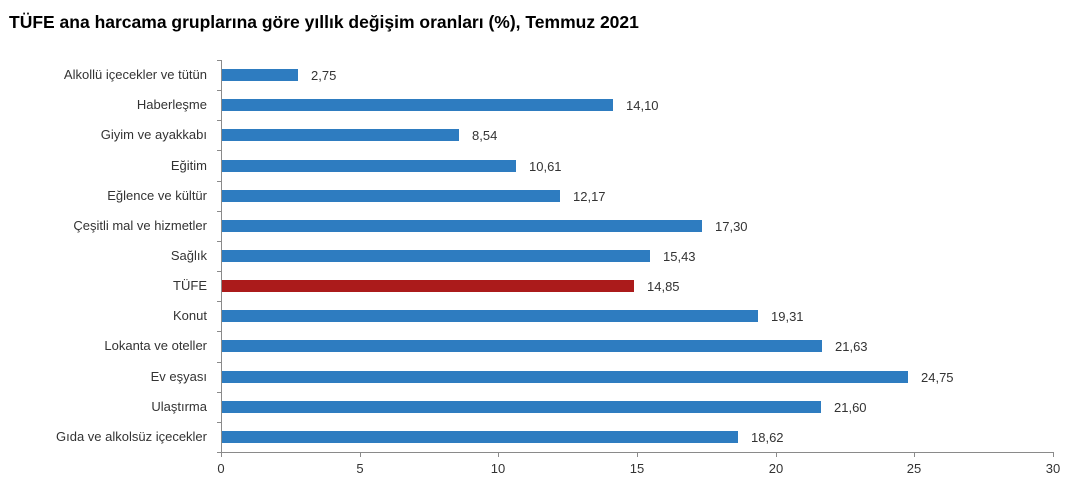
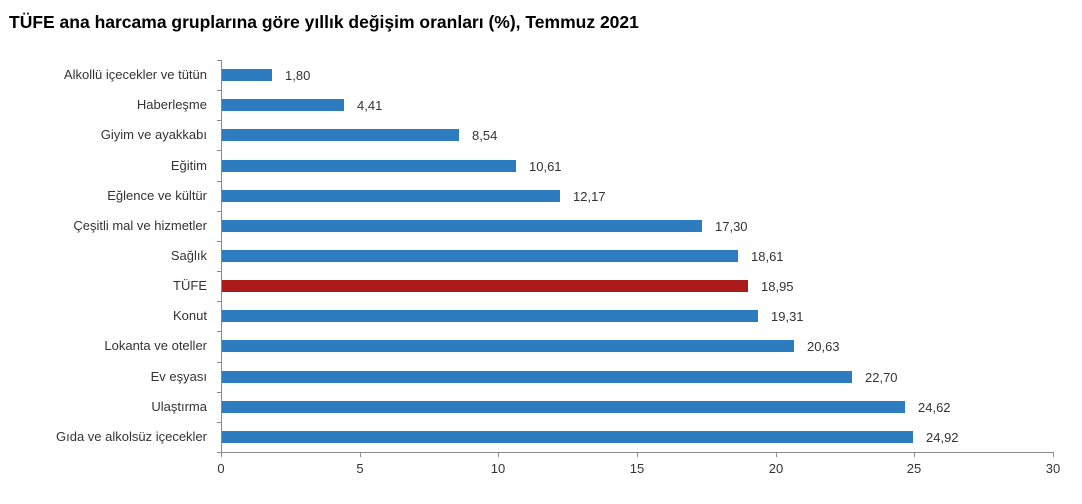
Alkollü içecekler ve tütün: 2,75 -> 1,80
Haberleşme: 14,10 -> 4,41
Sağlık: 15,43 -> 18,61
TÜFE: 14,85 -> 18,95
Lokanta ve oteller: 21,63 -> 20,63
Ev eşyası: 24,75 -> 22,70
Ulaştırma: 21,60 -> 24,62
Gıda ve alkolsüz içecekler: 18,62 -> 24,92
